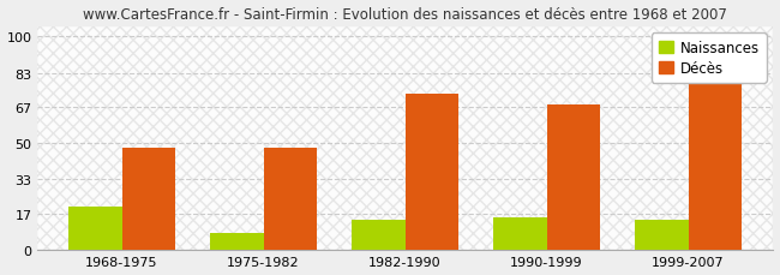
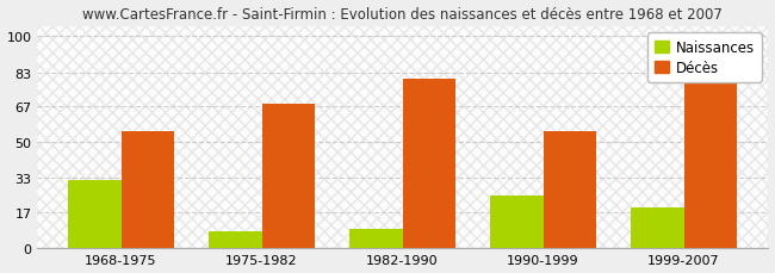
Naissances/1968-1975: 20 -> 32
Décès/1968-1975: 48 -> 55
Décès/1975-1982: 48 -> 68
Naissances/1982-1990: 14 -> 9
Décès/1982-1990: 73 -> 80
Naissances/1990-1999: 15 -> 25
Décès/1990-1999: 68 -> 55
Naissances/1999-2007: 14 -> 19
